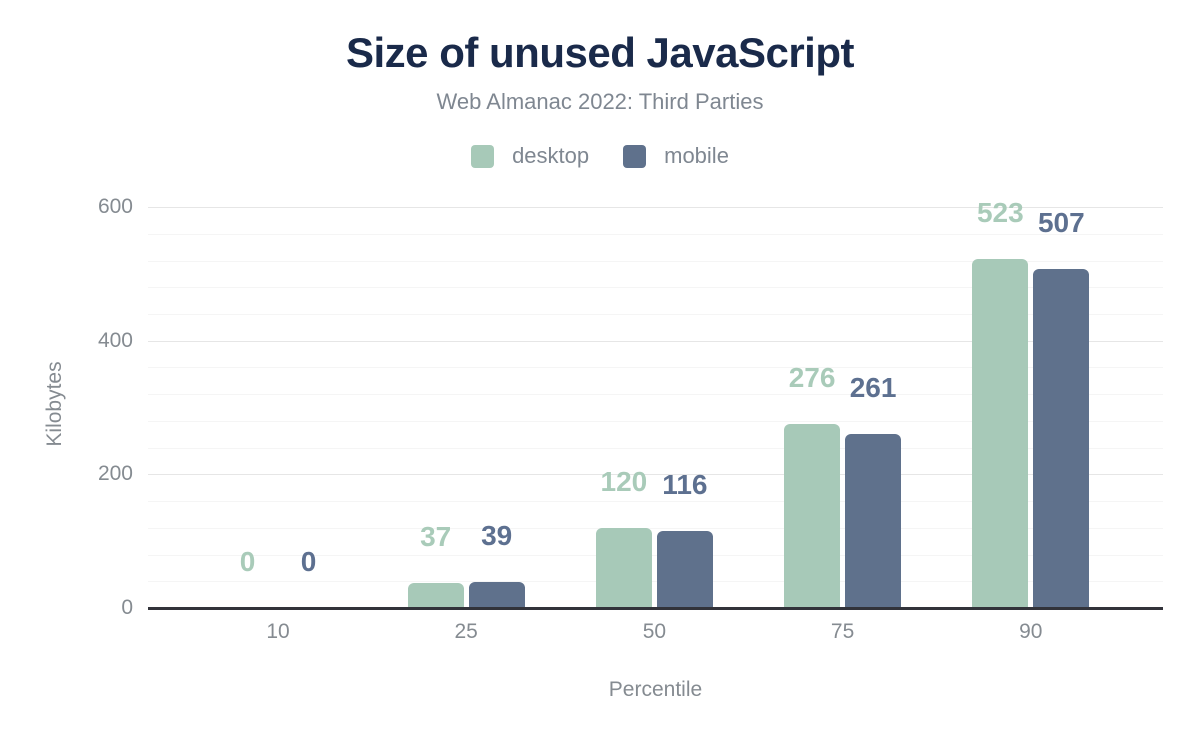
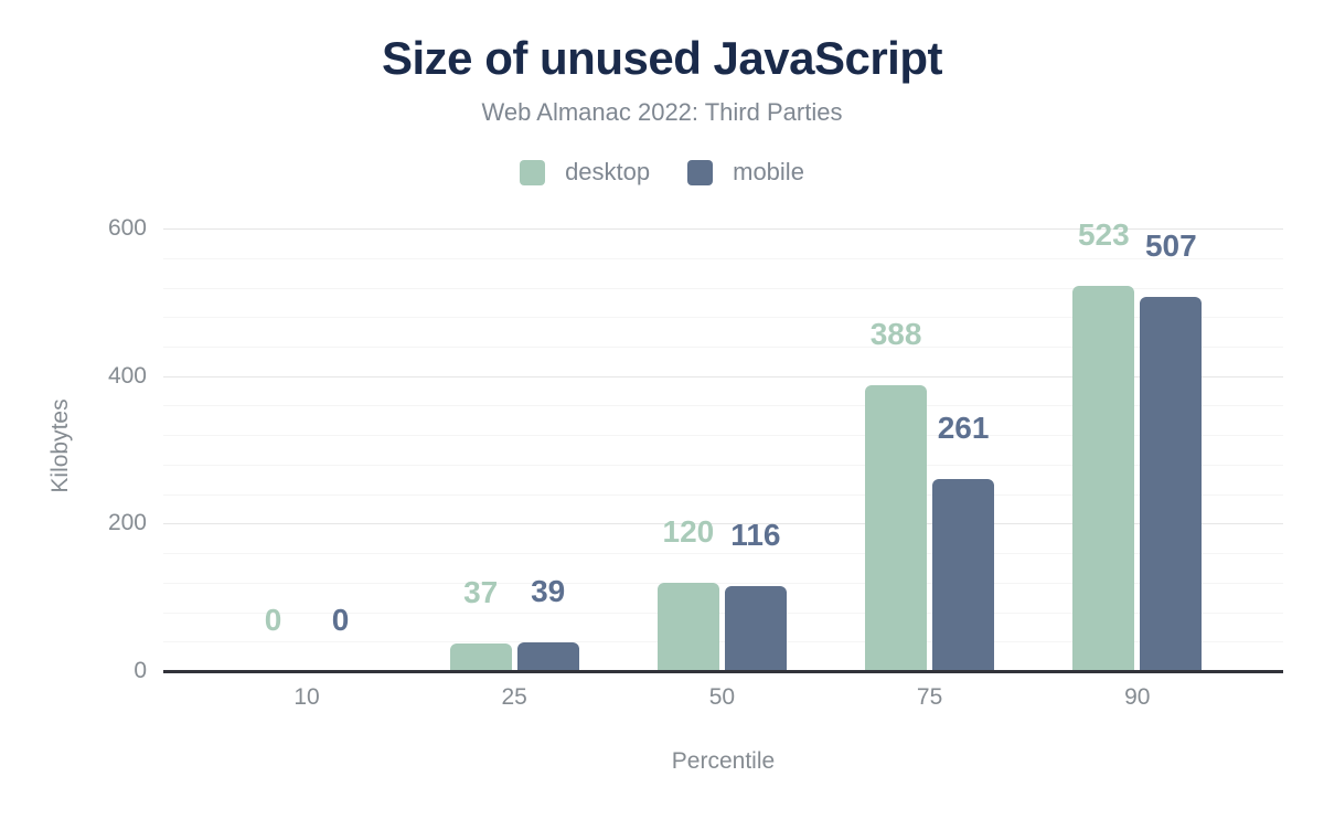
desktop/75: 276 -> 388
